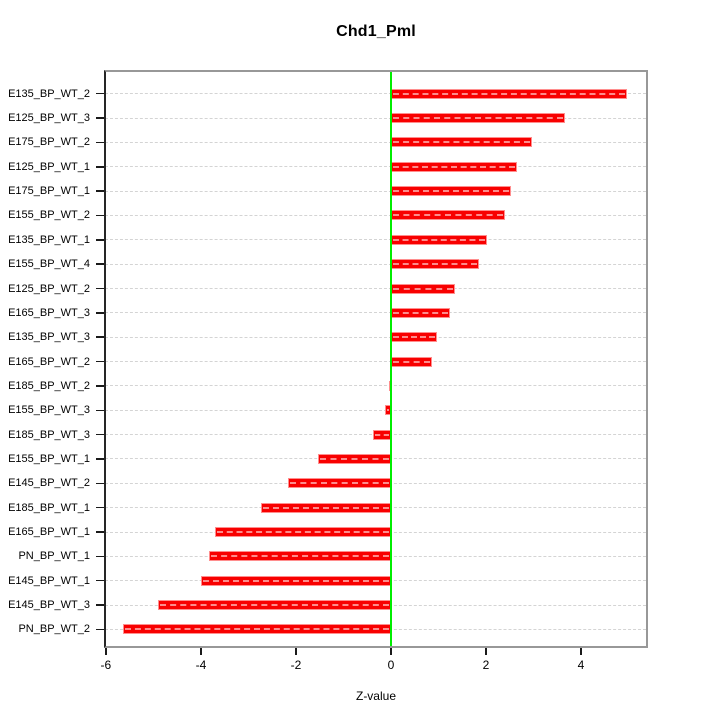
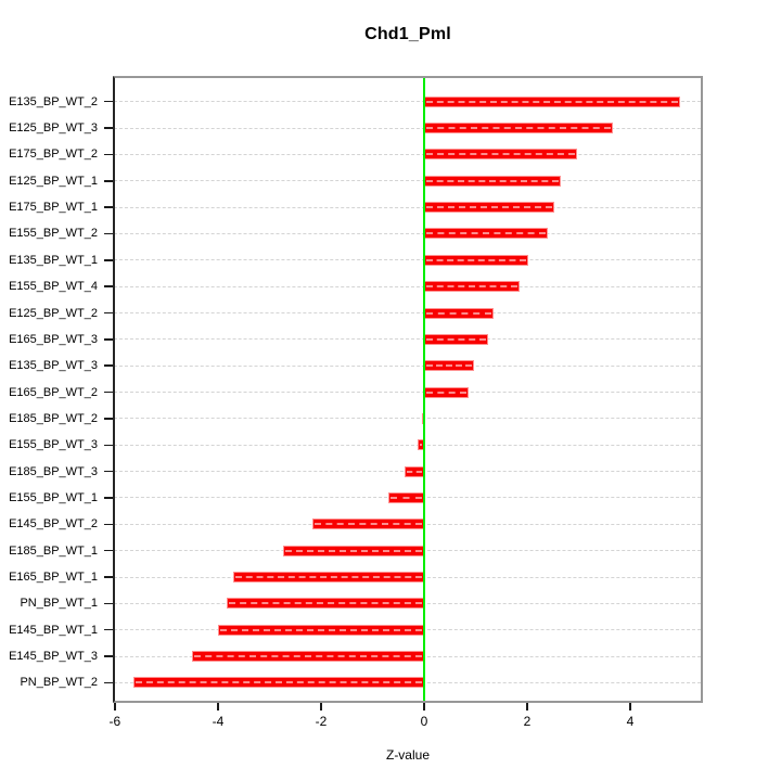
E155_BP_WT_1: -1.5 -> -0.7
E145_BP_WT_3: -4.9 -> -4.5
